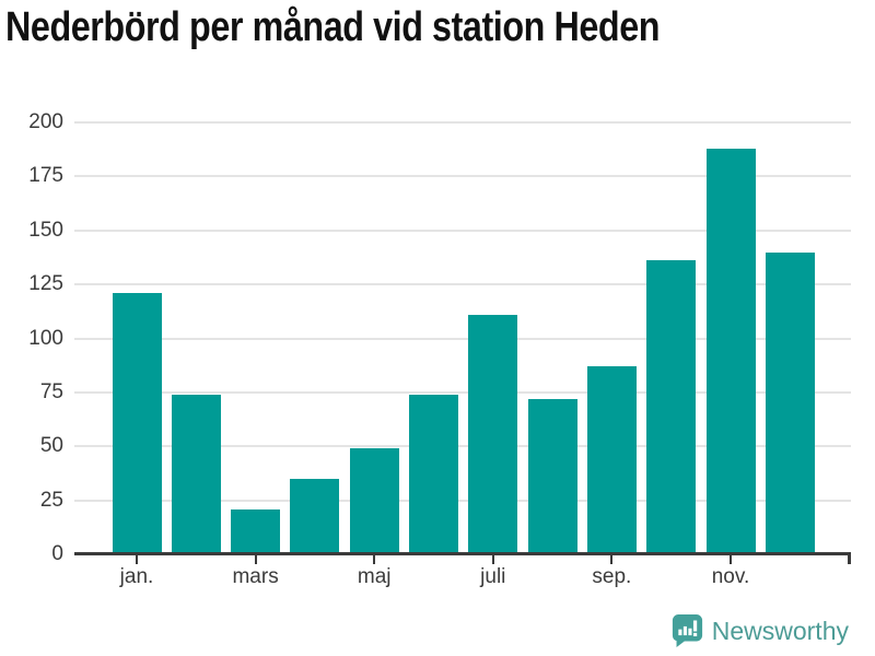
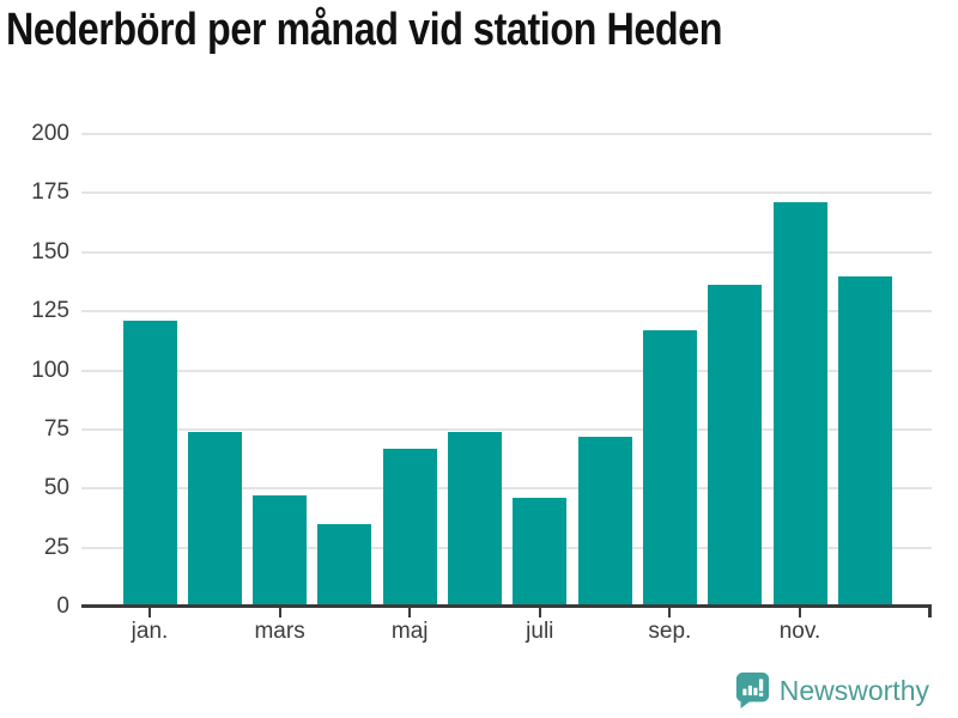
mars: 21 -> 47
maj: 49 -> 67
juli: 111 -> 46
sep.: 87 -> 117
nov.: 188 -> 171
